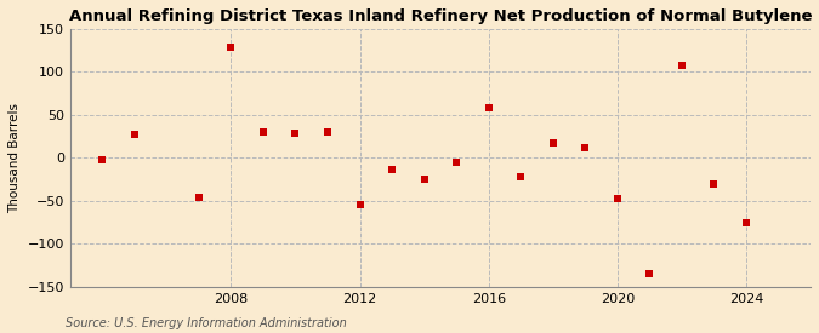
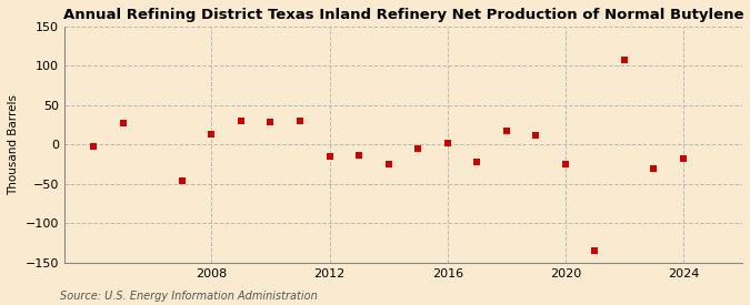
2008: 128 -> 13
2012: -54 -> -15
2016: 58 -> 2
2020: -48 -> -25
2024: -76 -> -18
